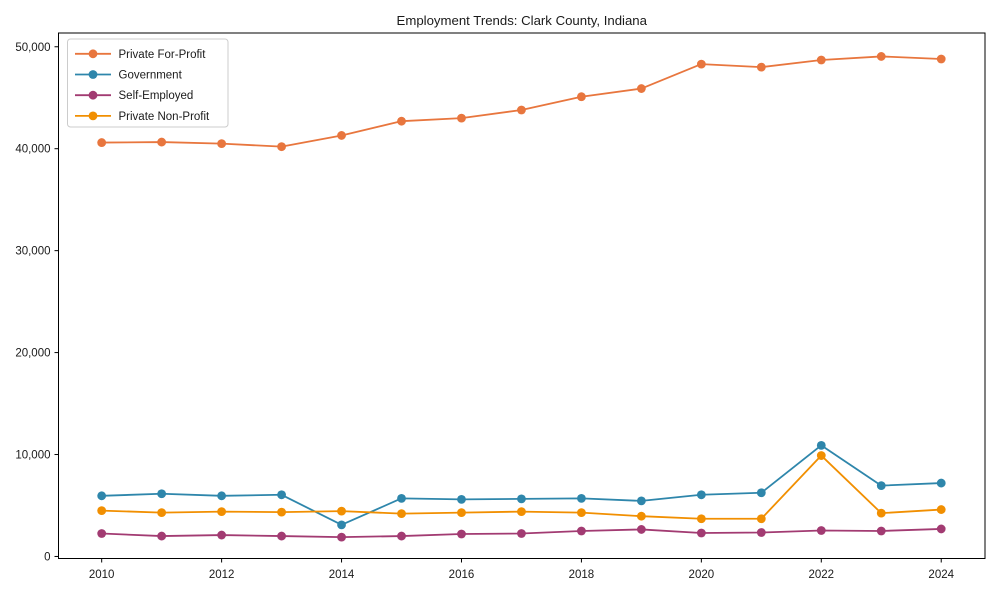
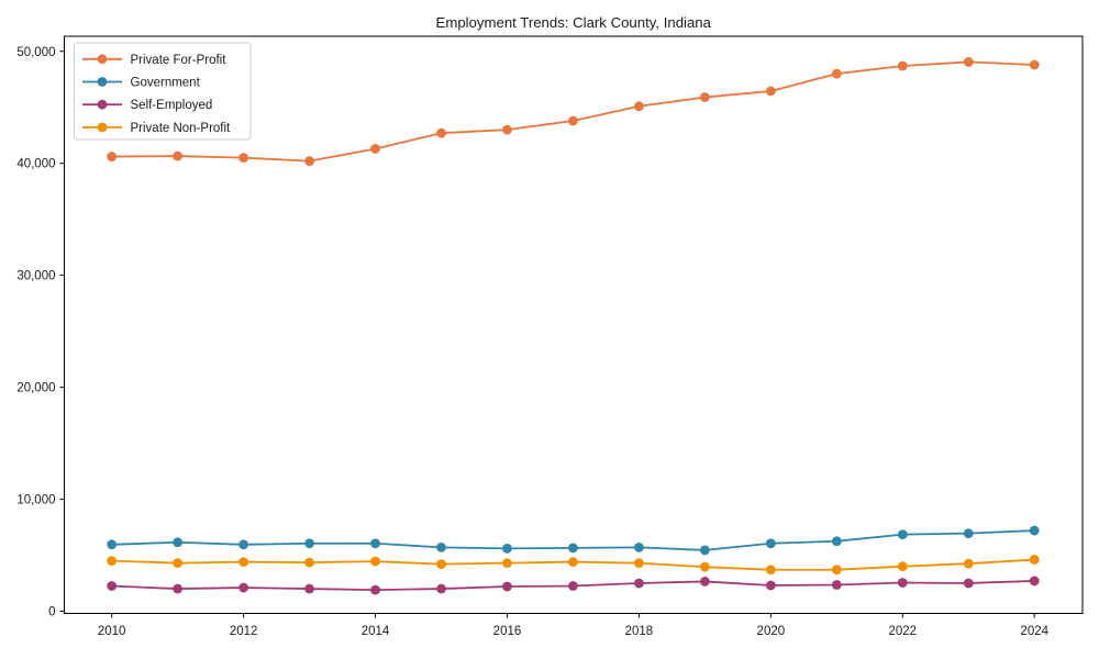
Government/2014: 3100 -> 6000
Private For-Profit/2020: 48300 -> 46400
Government/2022: 10900 -> 6800
Private Non-Profit/2022: 9900 -> 4000
